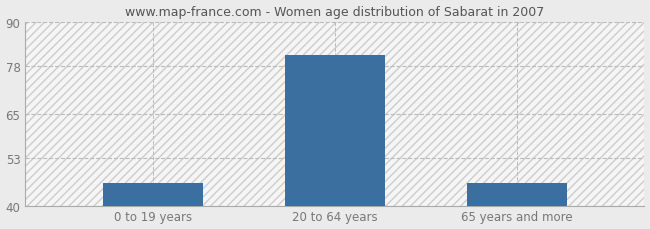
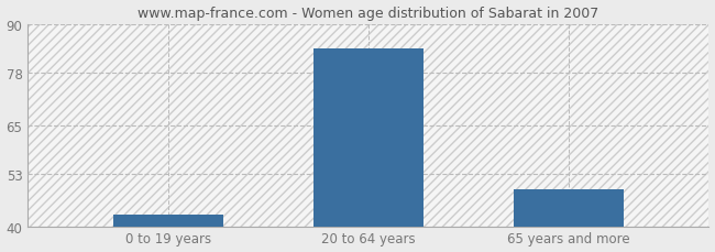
0 to 19 years: 46 -> 43
20 to 64 years: 81 -> 84
65 years and more: 46 -> 49
